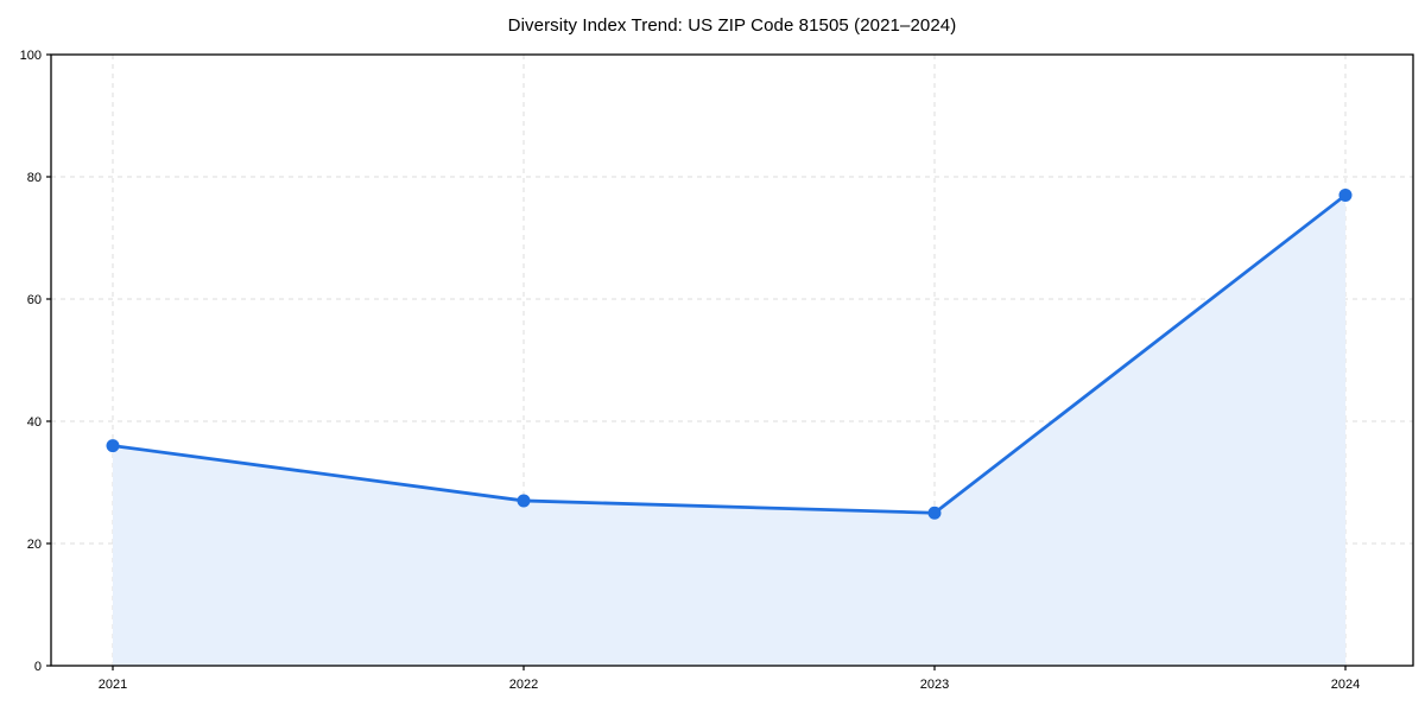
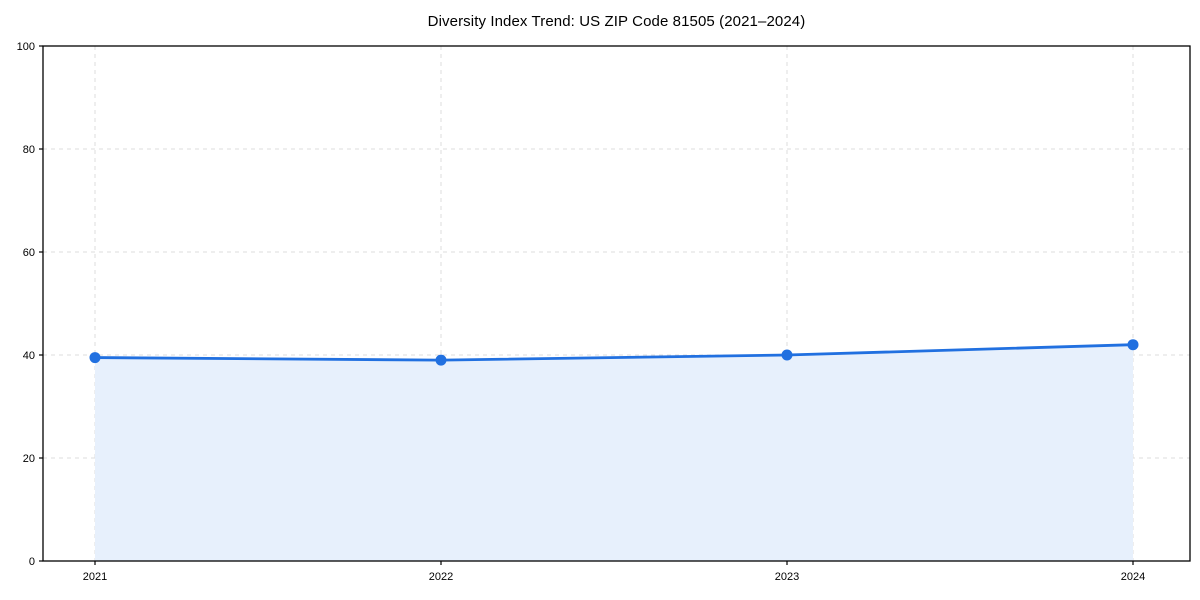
2021: 36 -> 40
2022: 27 -> 39
2023: 25 -> 40
2024: 77 -> 42
